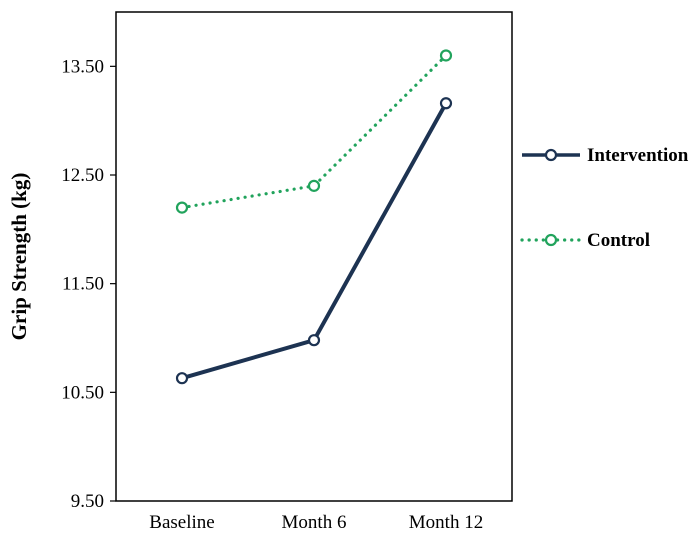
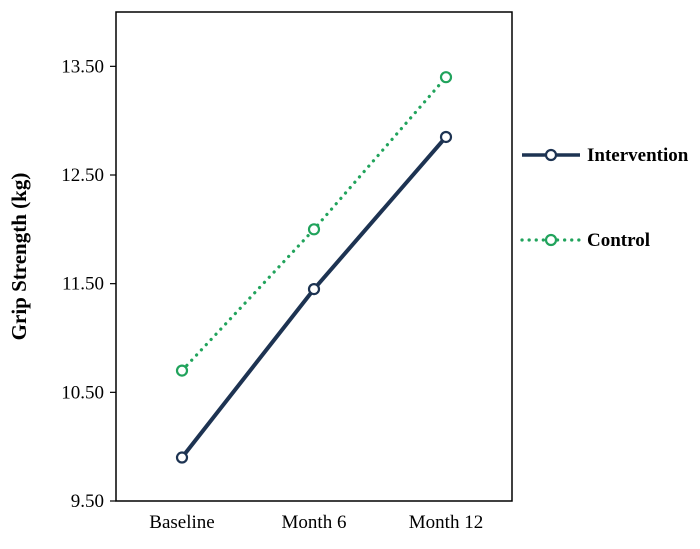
Intervention/Baseline: 10.63 -> 9.90
Control/Baseline: 12.2 -> 10.7
Intervention/Month 6: 10.98 -> 11.45
Control/Month 6: 12.4 -> 12.0
Intervention/Month 12: 13.16 -> 12.85
Control/Month 12: 13.6 -> 13.4
